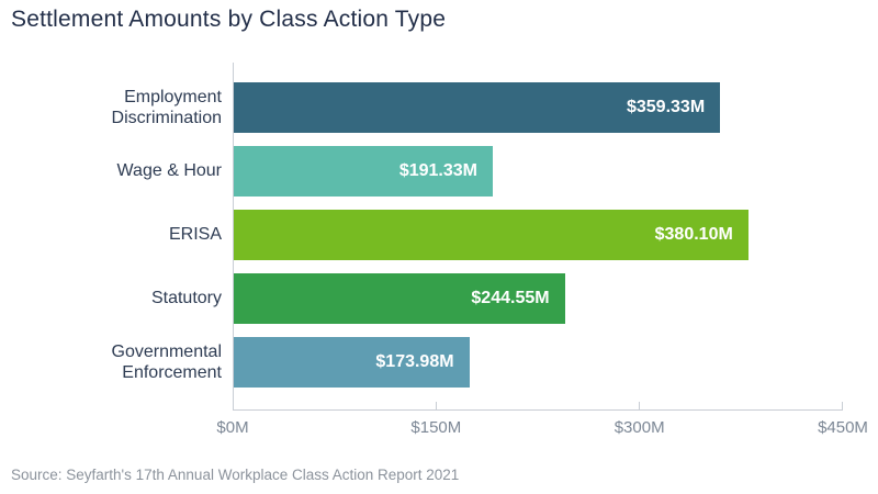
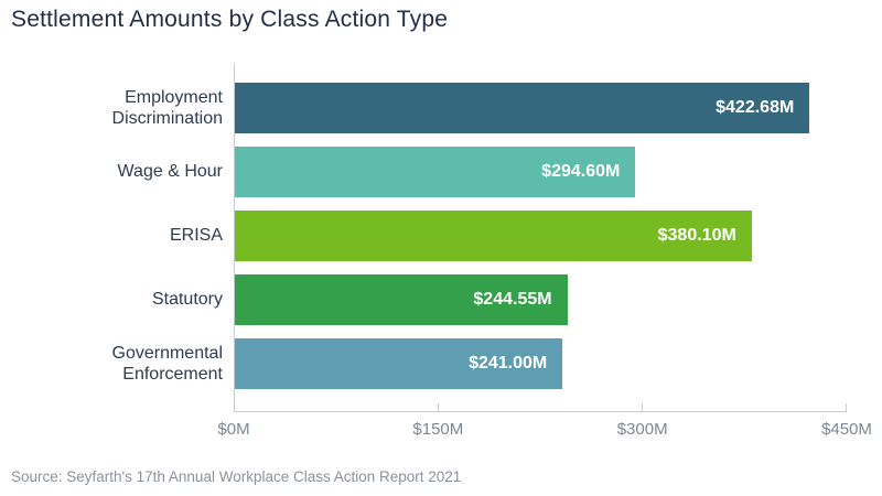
Employment Discrimination: $359.33M -> $422.68M
Wage & Hour: $191.33M -> $294.60M
Governmental Enforcement: $173.98M -> $241.00M
